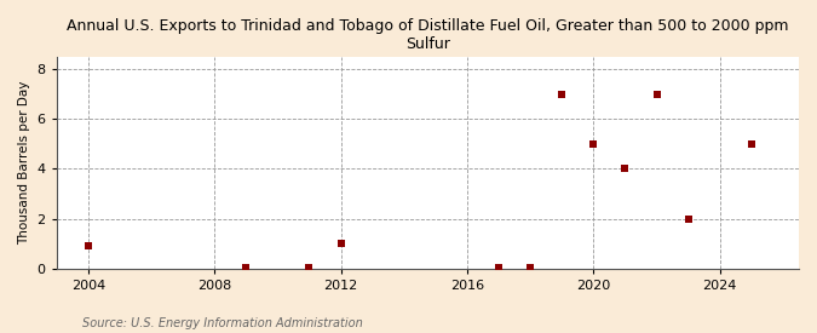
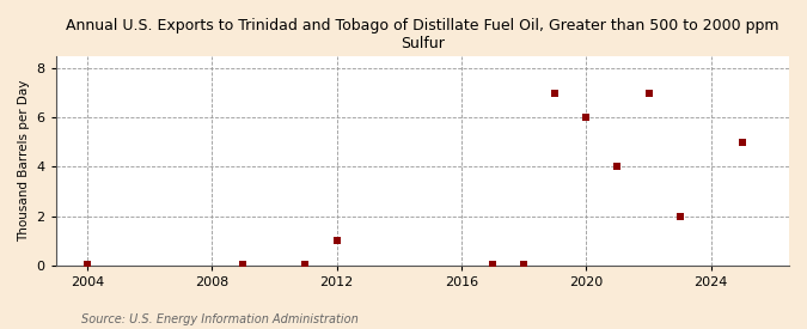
2004: 0.90 -> 0.03
2020: 5.00 -> 6.00
